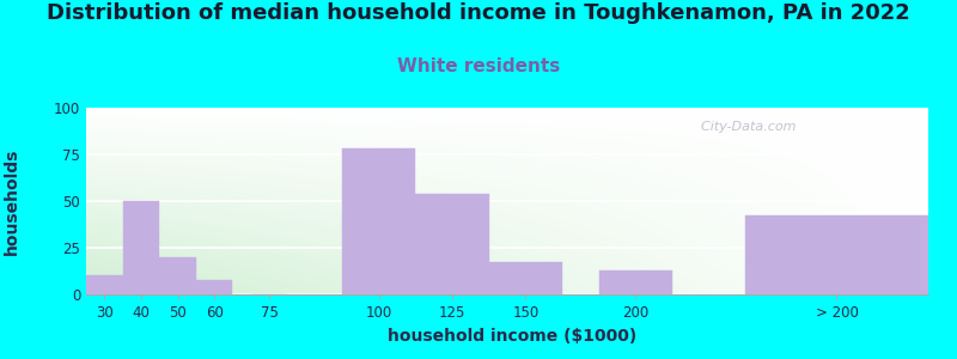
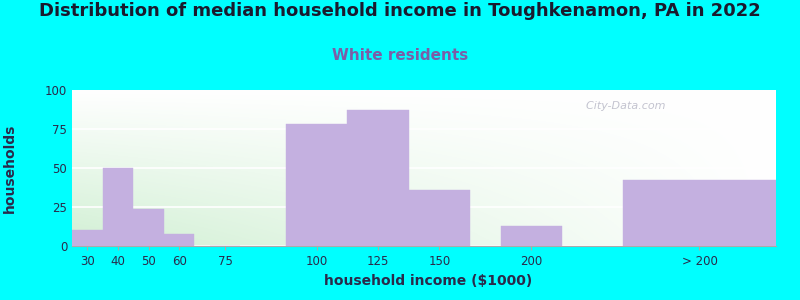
50: 20 -> 24
125: 54 -> 87
150: 17 -> 36
